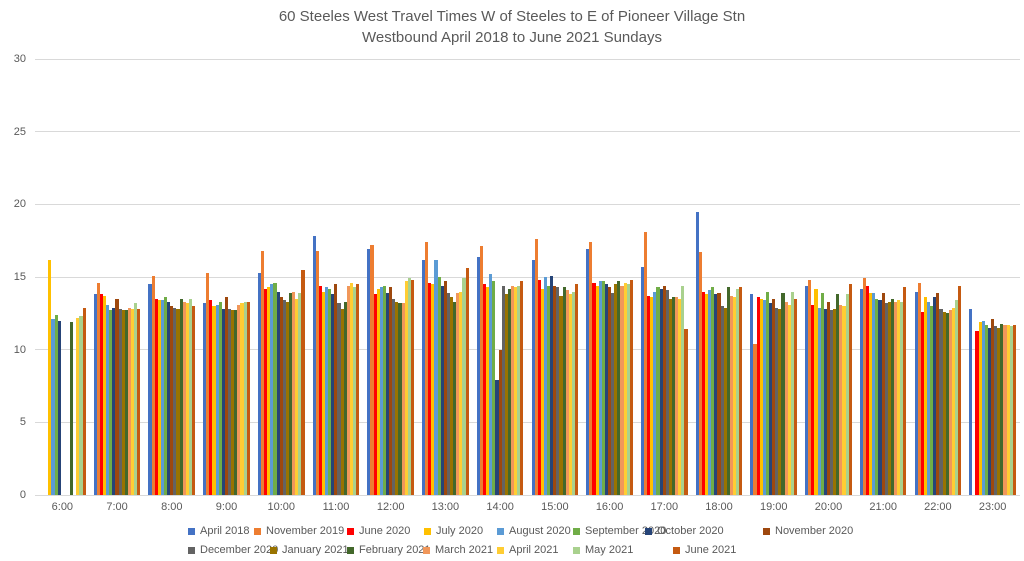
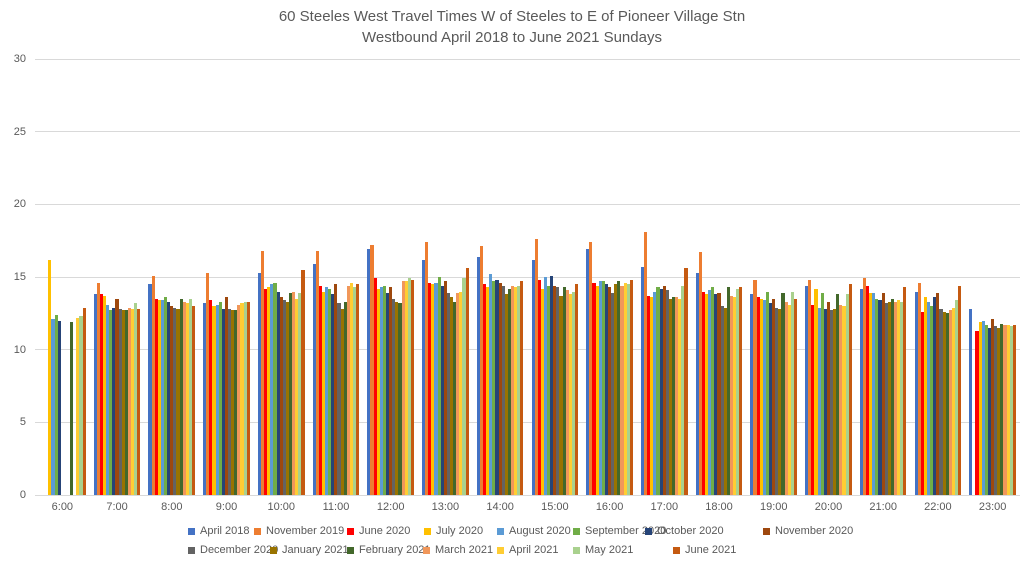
April 2018/11:00: 17.8 -> 15.9
June 2020/12:00: 13.8 -> 14.9
March 2021/12:00: 13.2 -> 14.7
August 2020/13:00: 16.2 -> 14.6
October 2020/14:00: 7.9 -> 14.8
November 2020/14:00: 10.0 -> 14.6
June 2021/17:00: 11.4 -> 15.6
April 2018/18:00: 19.5 -> 15.3
November 2019/19:00: 10.4 -> 14.8
